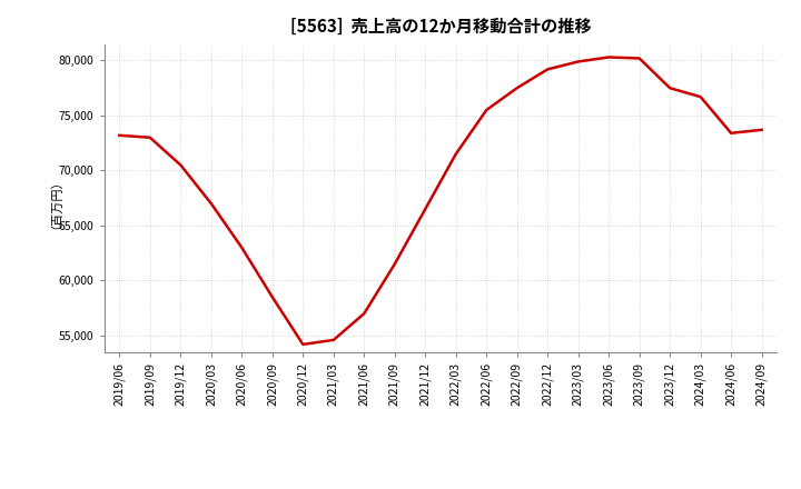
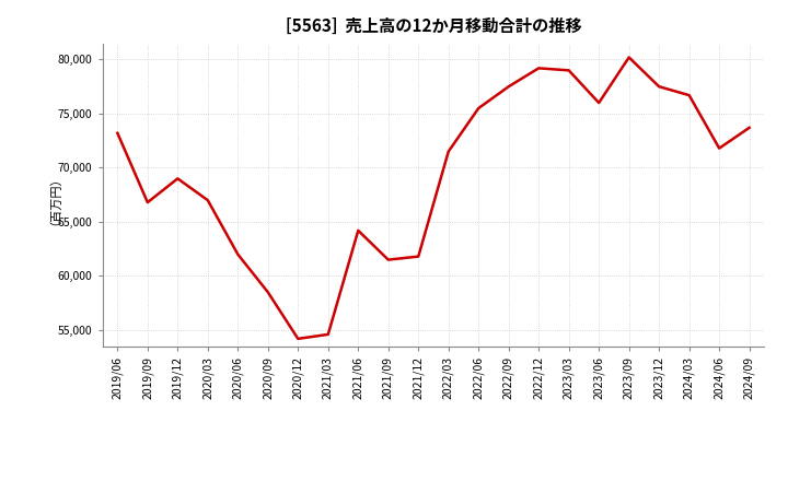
2019/09: 73,000 -> 66,800
2019/12: 70,500 -> 69,000
2020/06: 63,000 -> 62,000
2021/06: 57,000 -> 64,200
2021/12: 66,500 -> 61,800
2023/03: 79,900 -> 79,000
2023/06: 80,300 -> 76,000
2024/06: 73,400 -> 71,800
